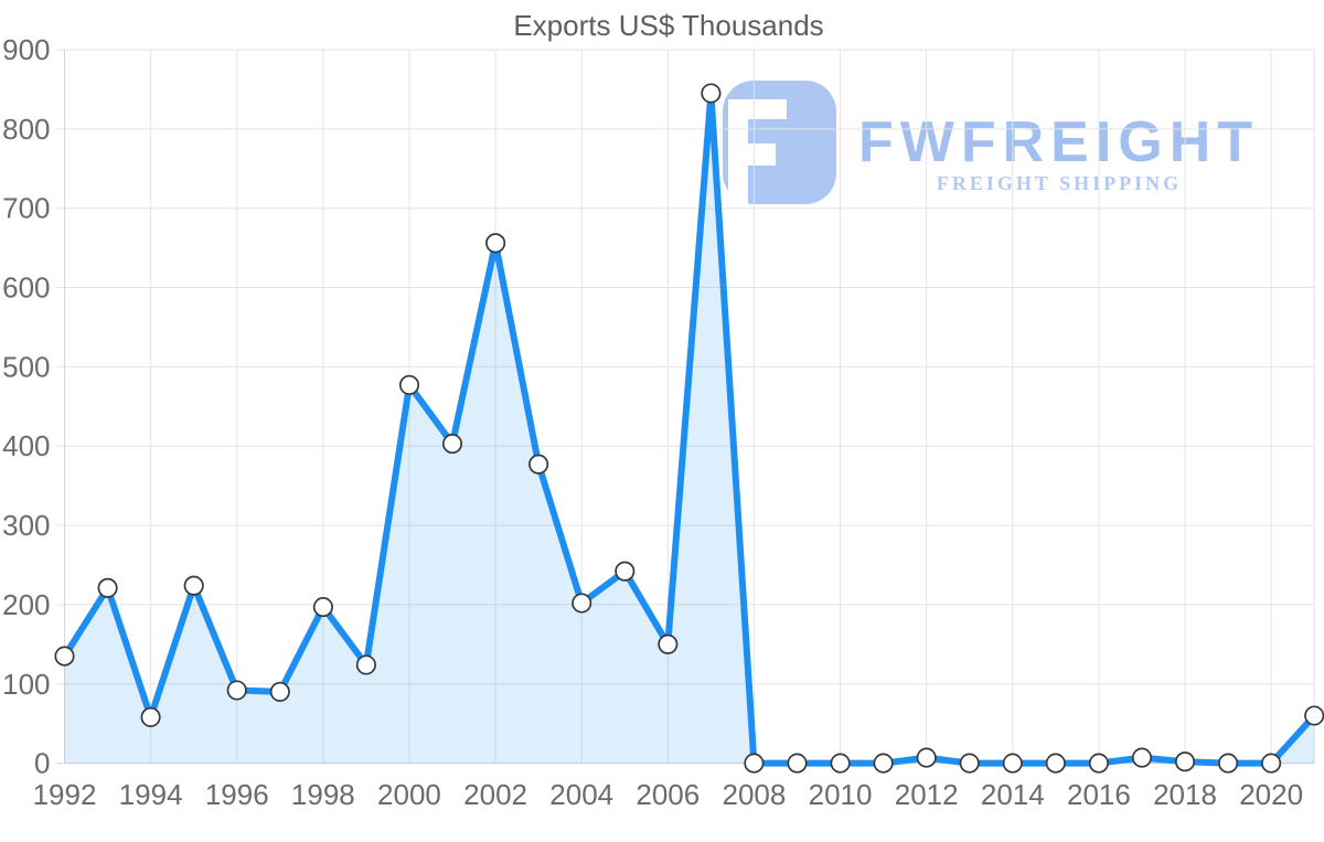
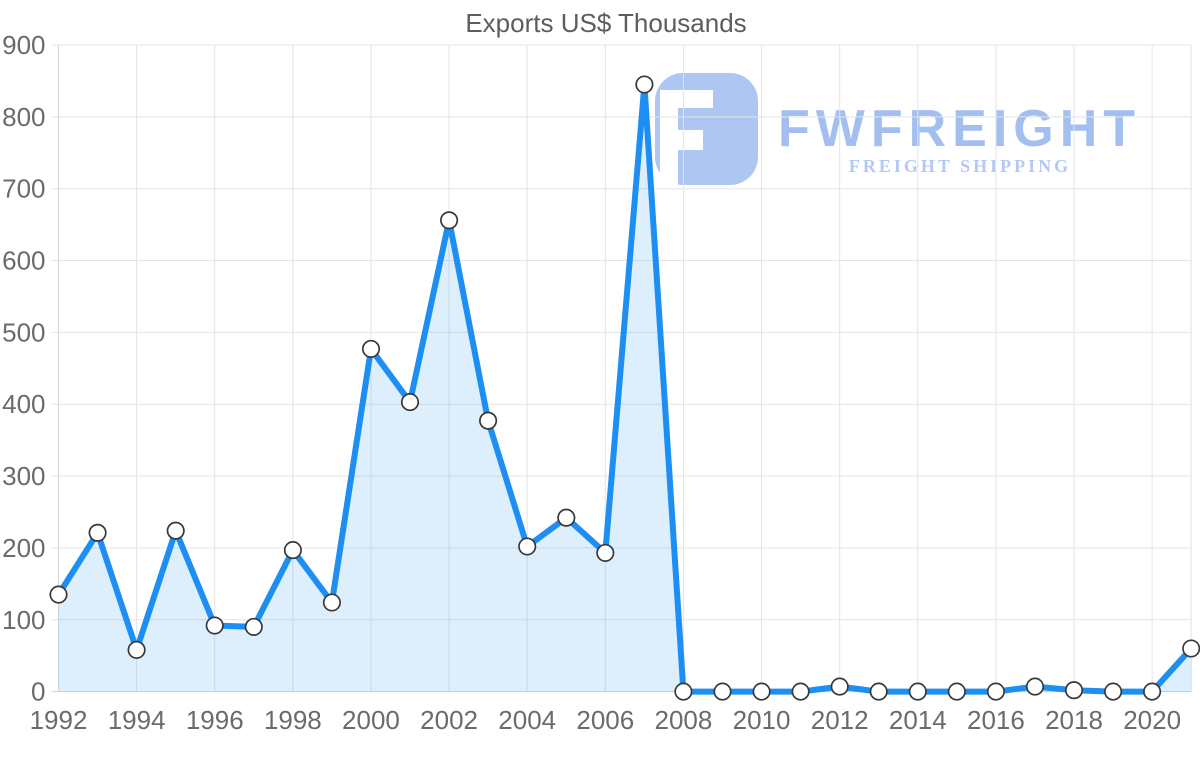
2006: 150 -> 190
